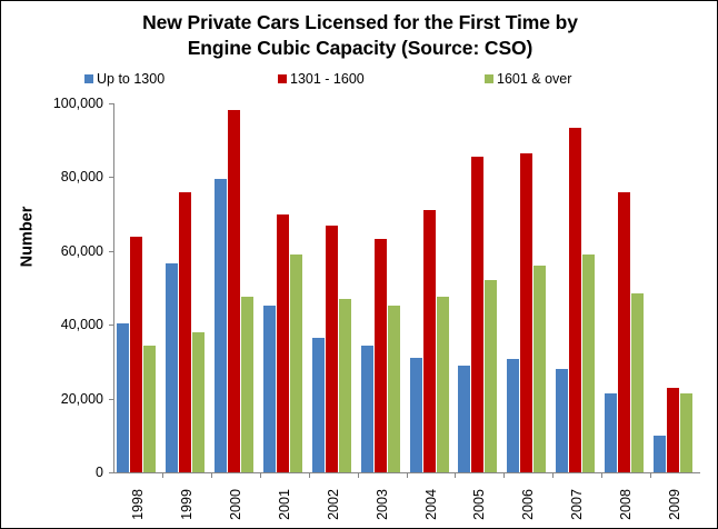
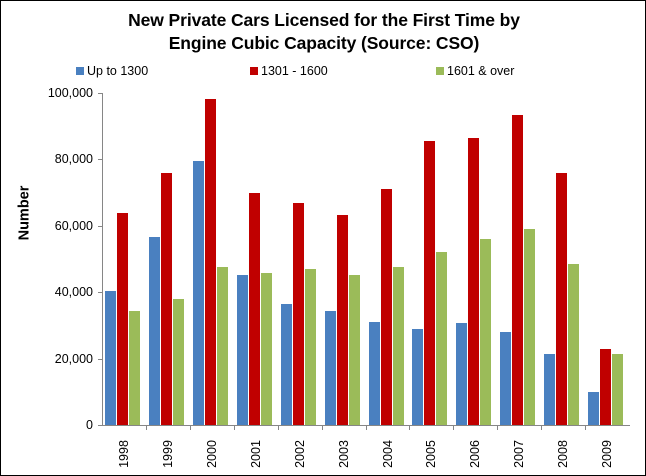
1601 & over/2001: 59000 -> 46000
